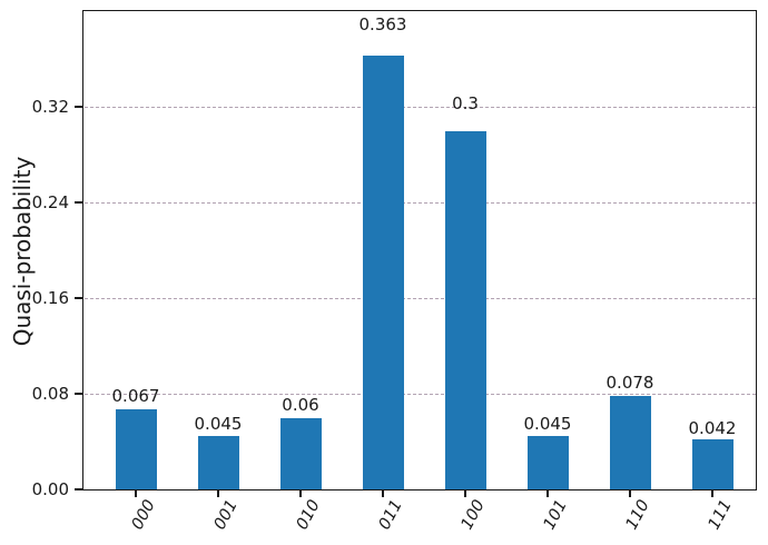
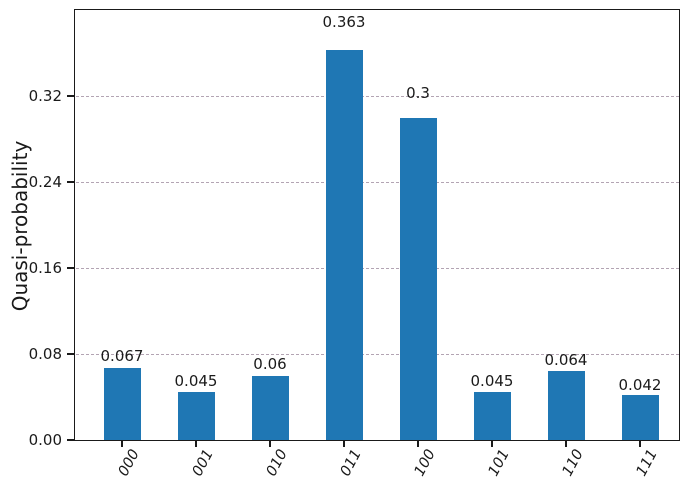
110: 0.078 -> 0.064
